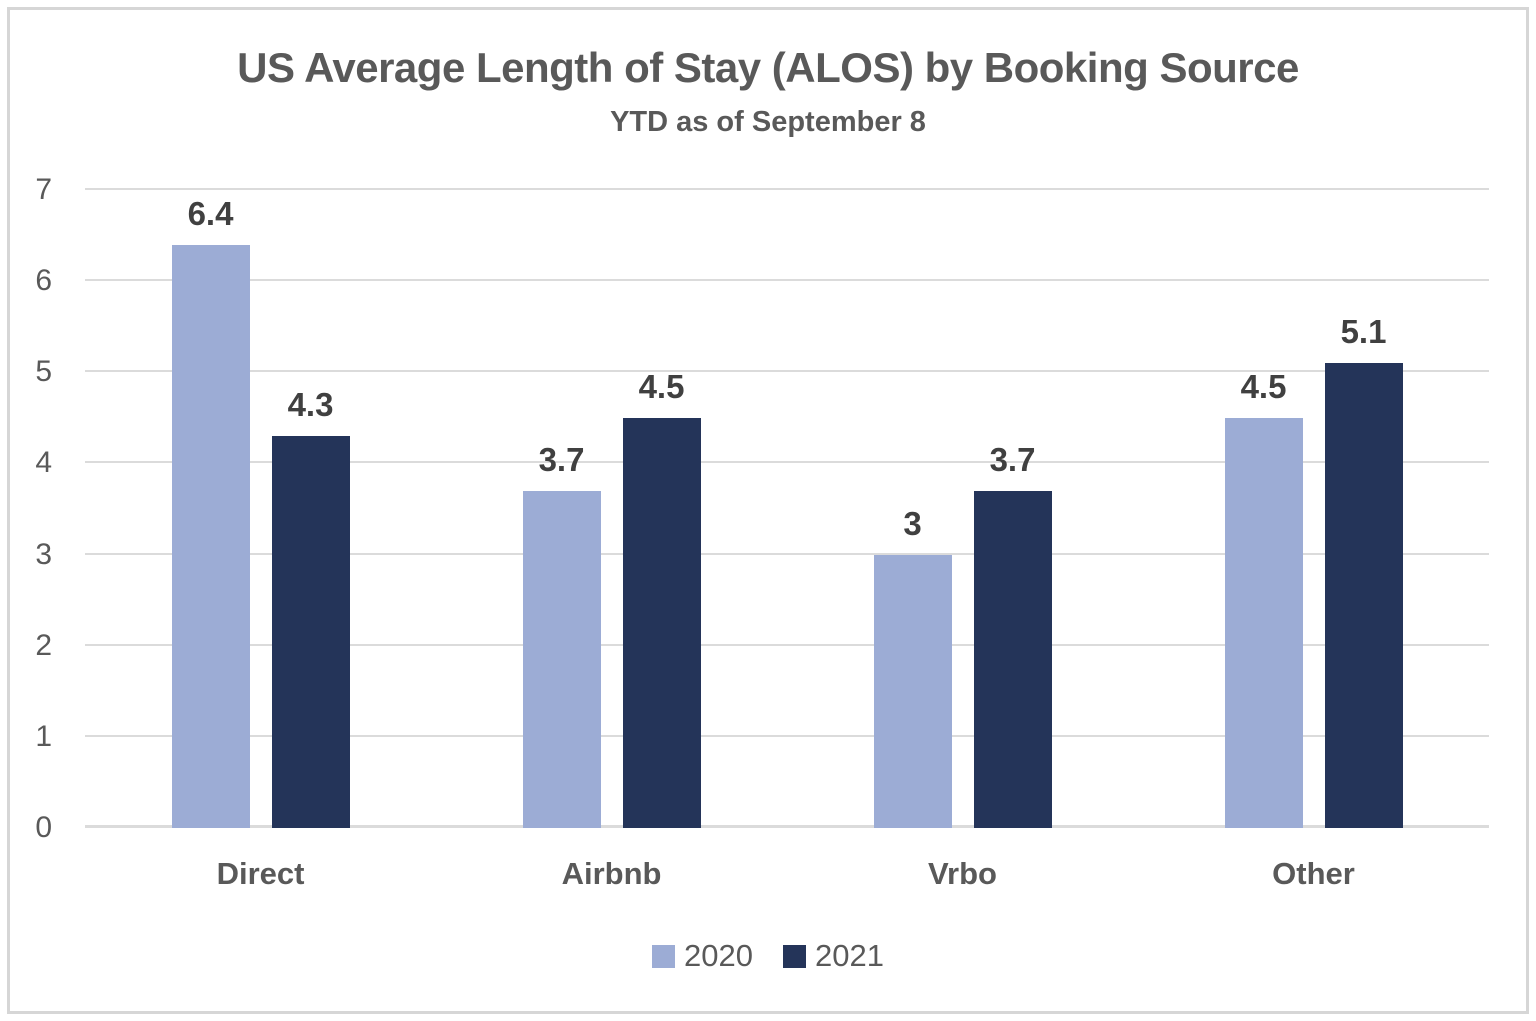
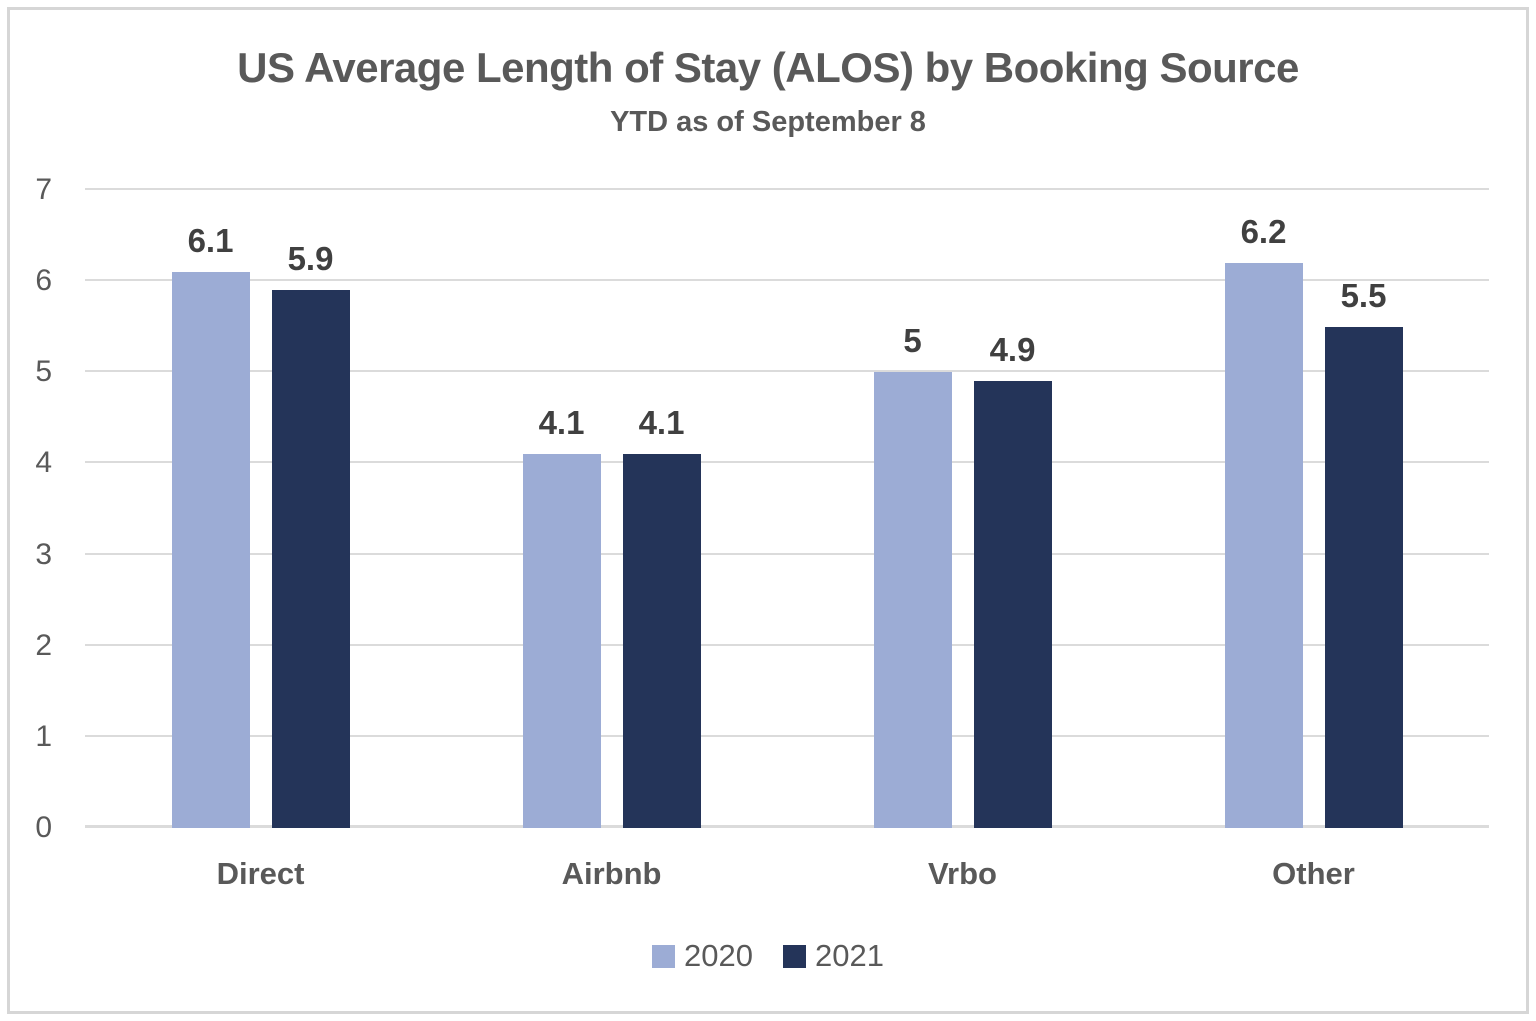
2020/Direct: 6.4 -> 6.1
2021/Direct: 4.3 -> 5.9
2020/Airbnb: 3.7 -> 4.1
2021/Airbnb: 4.5 -> 4.1
2020/Vrbo: 3 -> 5
2021/Vrbo: 3.7 -> 4.9
2020/Other: 4.5 -> 6.2
2021/Other: 5.1 -> 5.5
